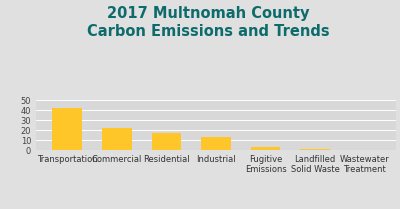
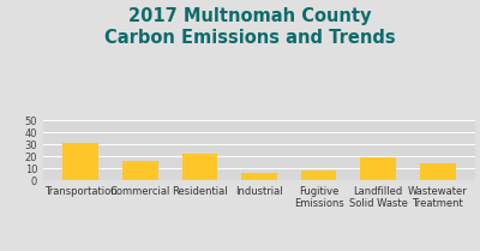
Transportation: 42 -> 31
Commercial: 22 -> 16
Residential: 17 -> 22
Industrial: 13 -> 6
Fugitive Emissions: 3 -> 8
Landfilled Solid Waste: 1 -> 19
Wastewater Treatment: 0 -> 14
